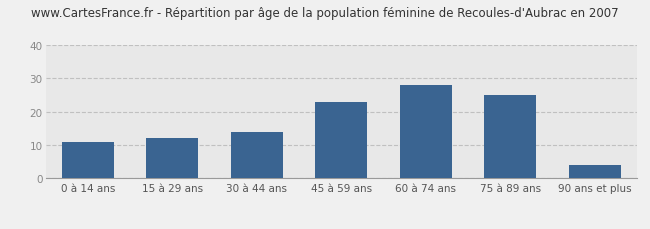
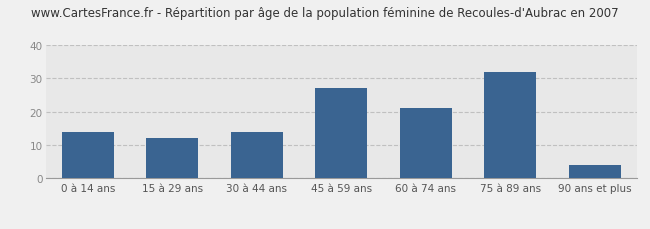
0 à 14 ans: 11 -> 14
45 à 59 ans: 23 -> 27
60 à 74 ans: 28 -> 21
75 à 89 ans: 25 -> 32
